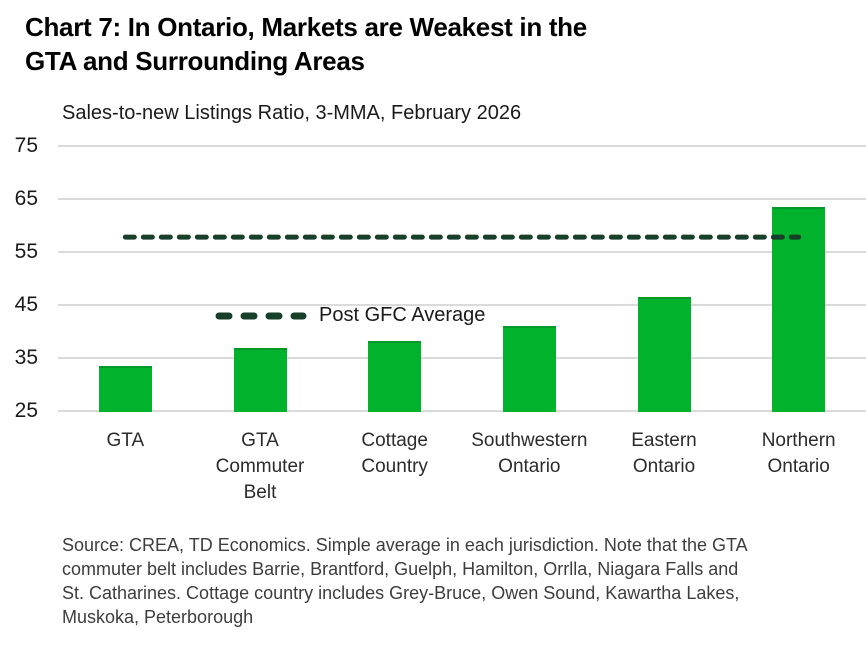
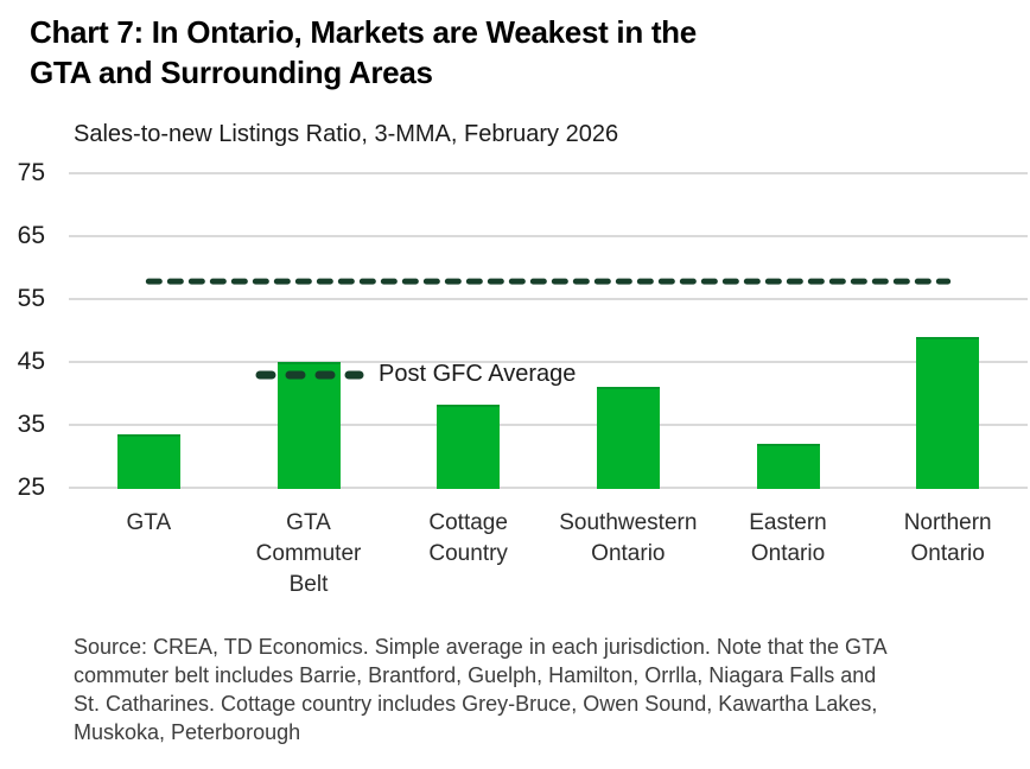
GTA Commuter Belt: 37 -> 45
Eastern Ontario: 47 -> 32
Northern Ontario: 64 -> 49
